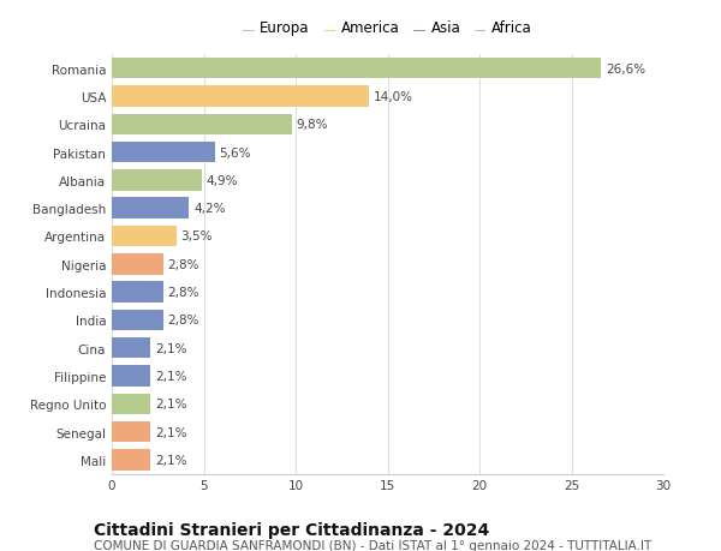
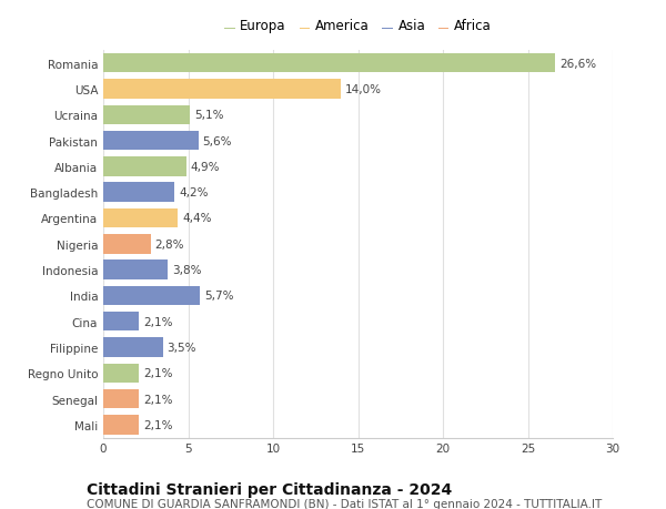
Ucraina: 9,8% -> 5,1%
Argentina: 3,5% -> 4,4%
Indonesia: 2,8% -> 3,8%
India: 2,8% -> 5,7%
Filippine: 2,1% -> 3,5%
